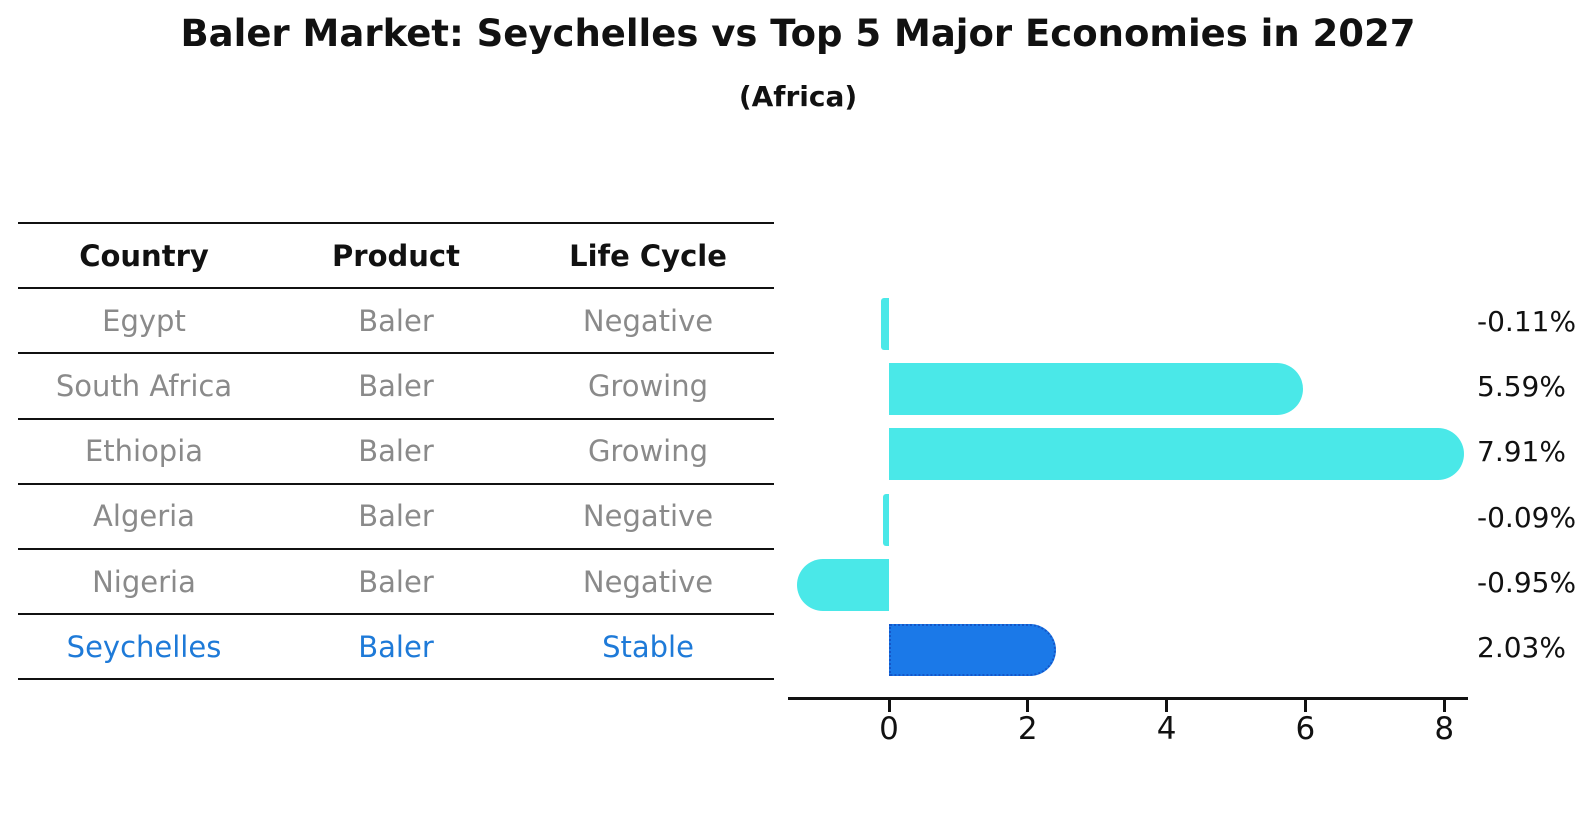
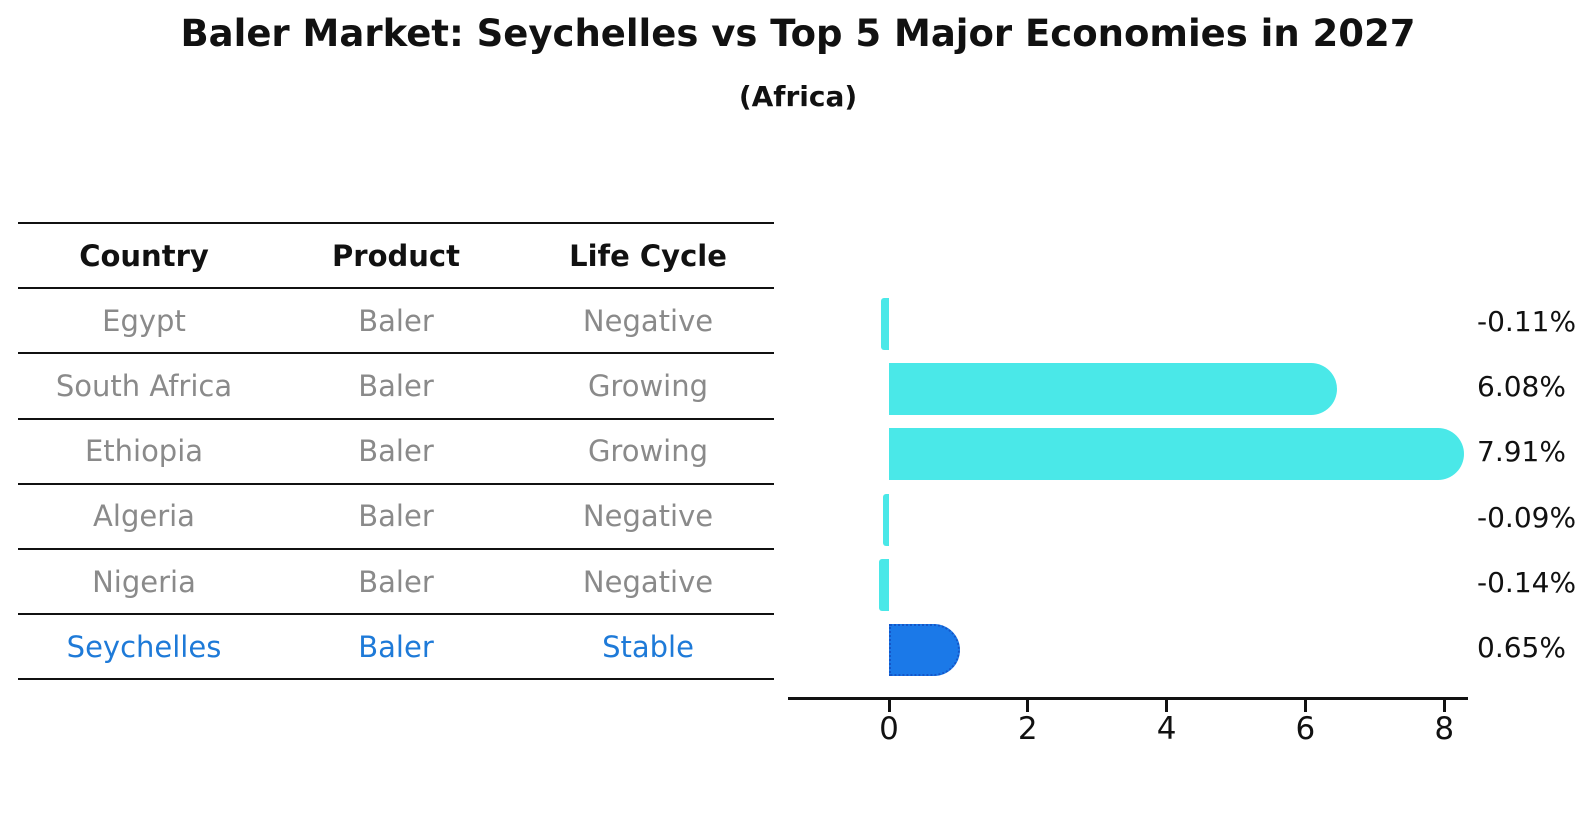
South Africa: 5.59% -> 6.08%
Nigeria: -0.95% -> -0.14%
Seychelles: 2.03% -> 0.65%
